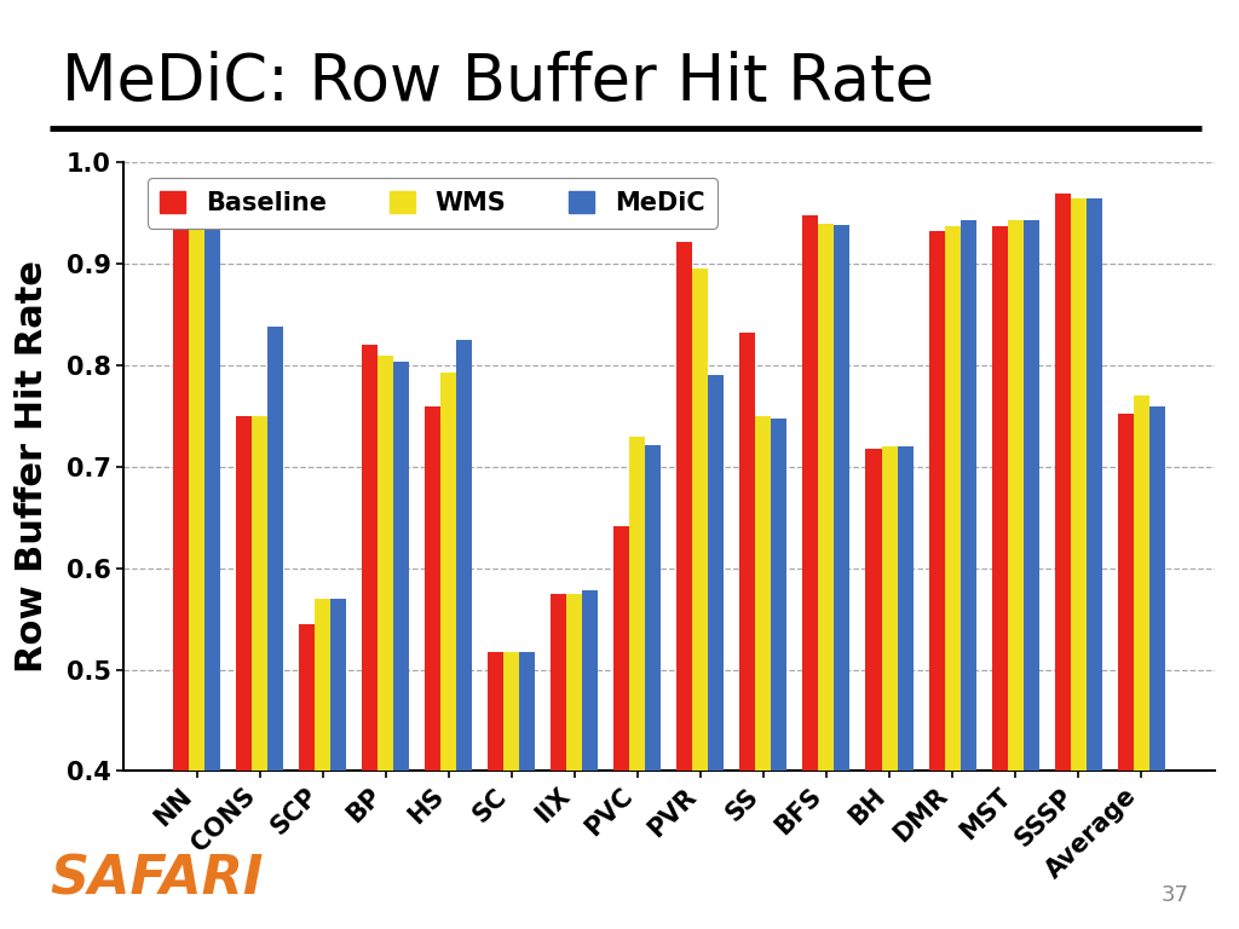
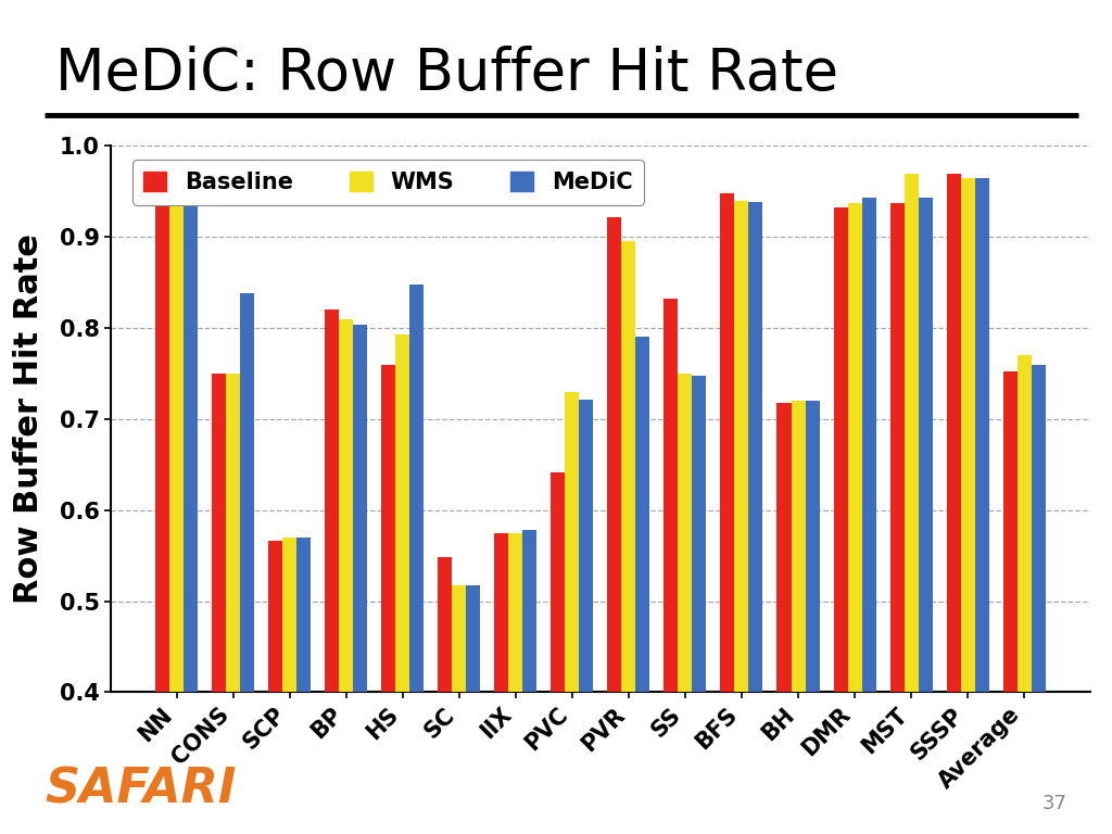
Baseline/SCP: 0.545 -> 0.566
MeDiC/HS: 0.825 -> 0.848
Baseline/SC: 0.518 -> 0.548
WMS/MST: 0.943 -> 0.970
